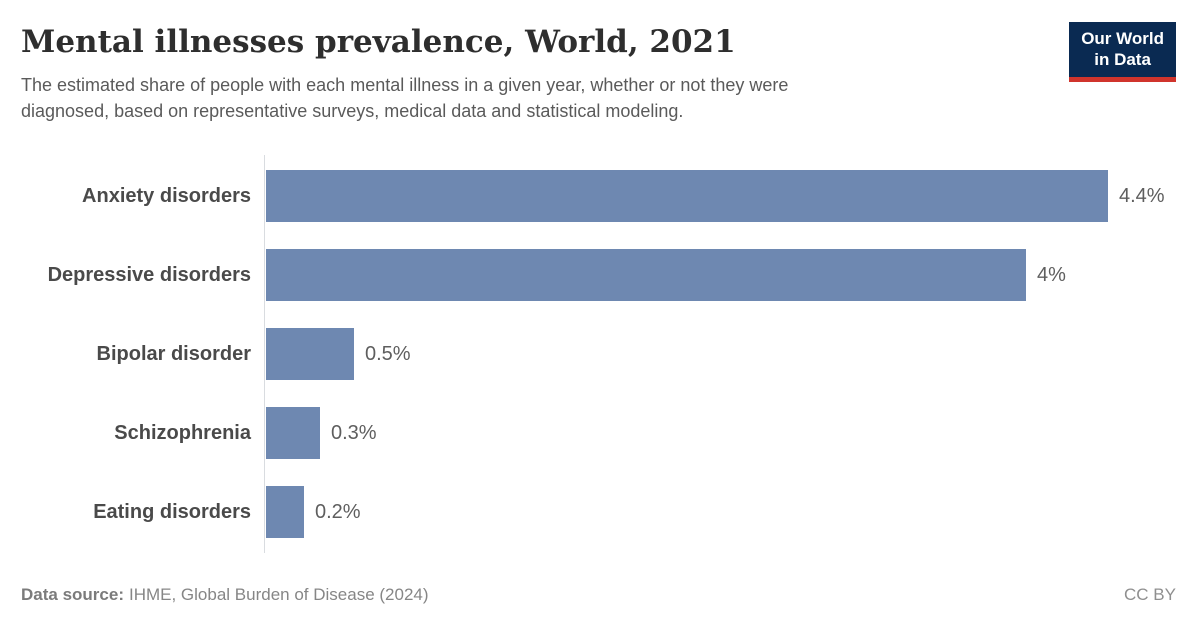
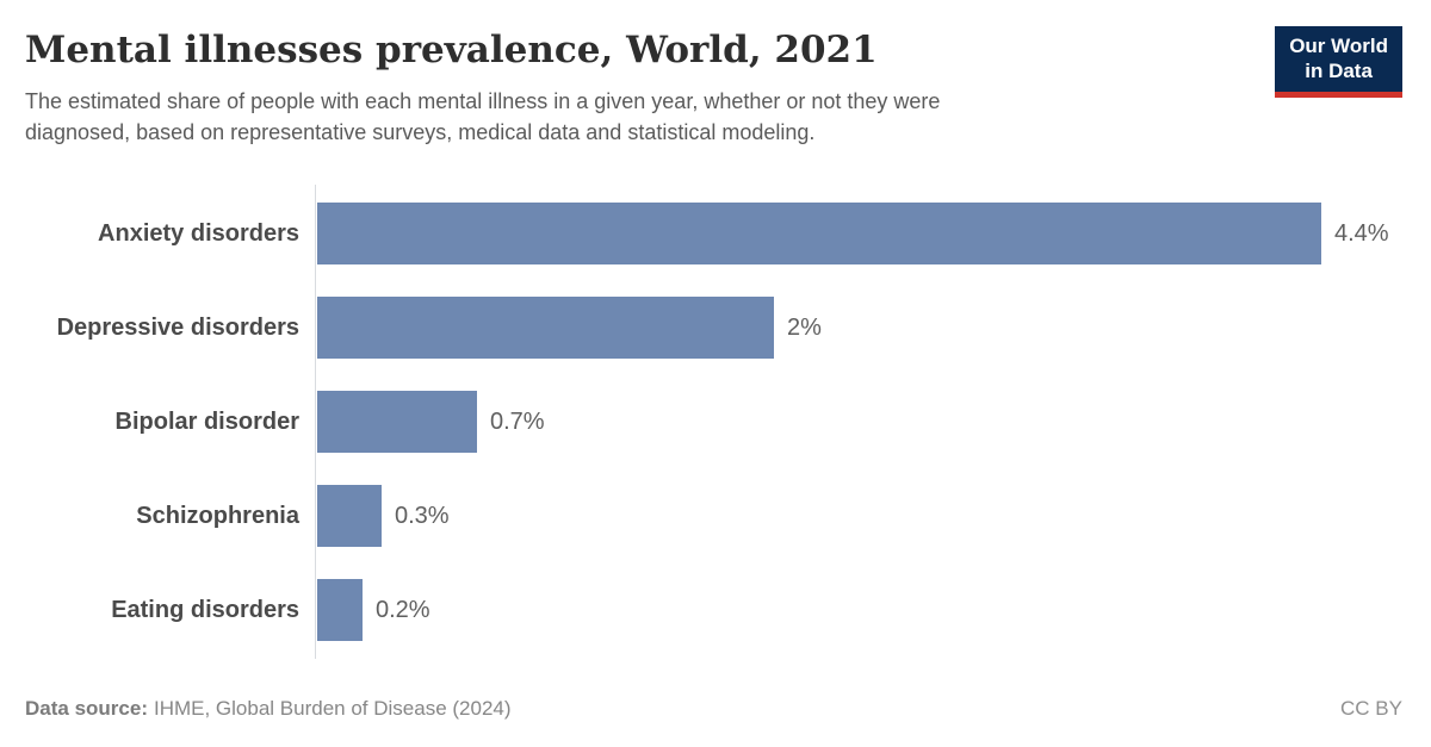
Depressive disorders: 4% -> 2%
Bipolar disorder: 0.5% -> 0.7%
